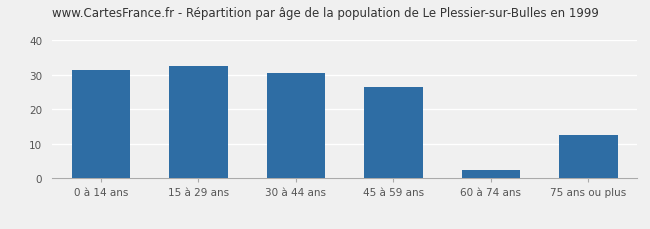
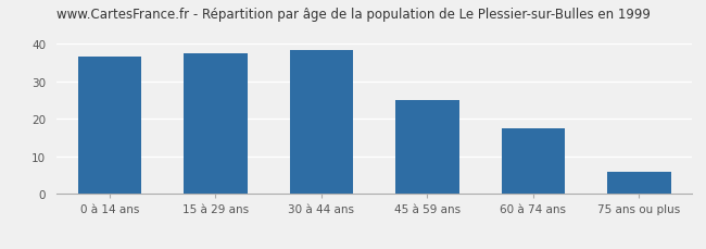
0 à 14 ans: 31.5 -> 36.5
15 à 29 ans: 32.5 -> 37.5
30 à 44 ans: 30.5 -> 38.5
45 à 59 ans: 26.5 -> 25.0
60 à 74 ans: 2.5 -> 17.5
75 ans ou plus: 12.5 -> 6.0
